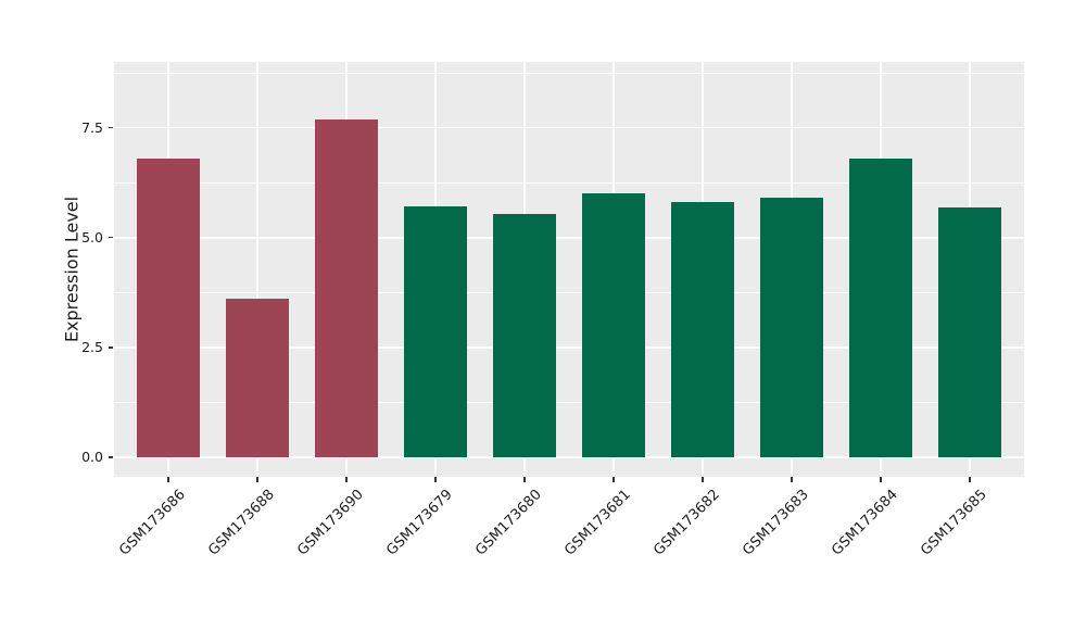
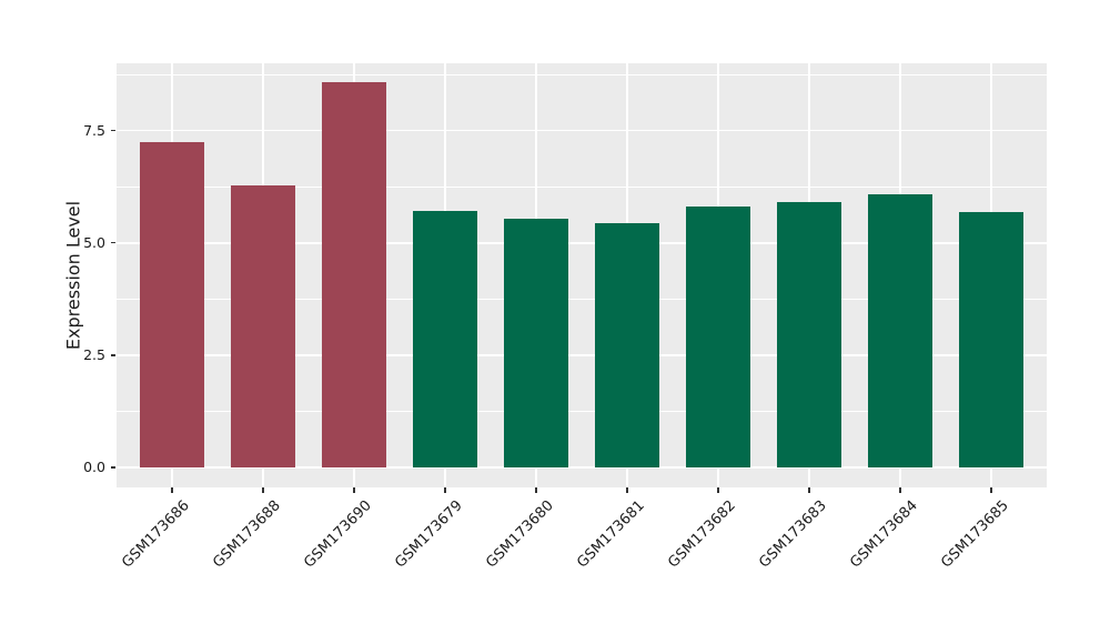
GSM173686: 6.8 -> 7.2
GSM173688: 3.6 -> 6.3
GSM173690: 7.7 -> 8.6
GSM173681: 6.0 -> 5.5
GSM173684: 6.8 -> 6.1
